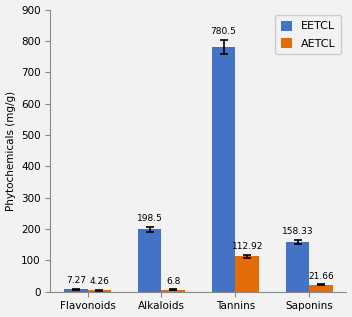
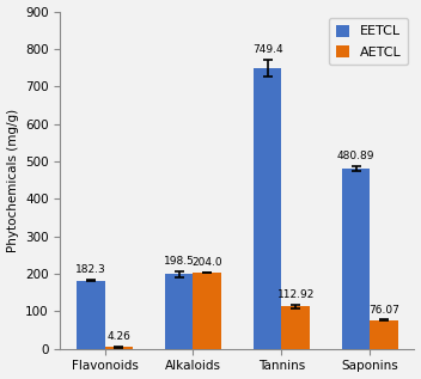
EETCL/Flavonoids: 7.27 -> 182.3
AETCL/Alkaloids: 6.8 -> 204.0
EETCL/Tannins: 780.5 -> 749.4
EETCL/Saponins: 158.33 -> 480.89
AETCL/Saponins: 21.66 -> 76.07
